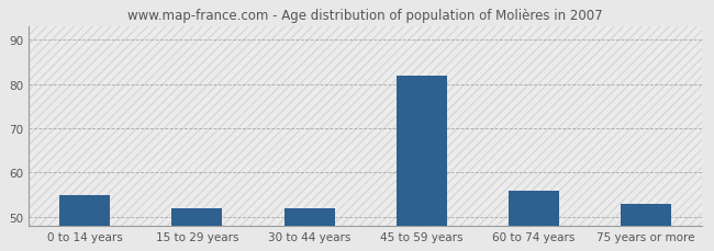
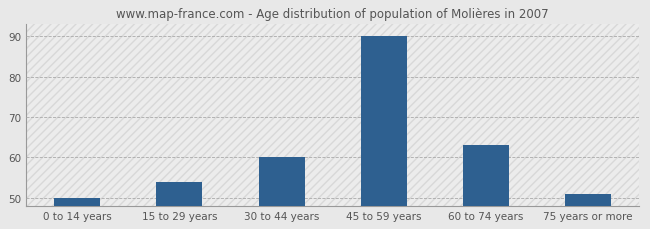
0 to 14 years: 55 -> 50
15 to 29 years: 52 -> 54
30 to 44 years: 52 -> 60
45 to 59 years: 82 -> 90
60 to 74 years: 56 -> 63
75 years or more: 53 -> 51
